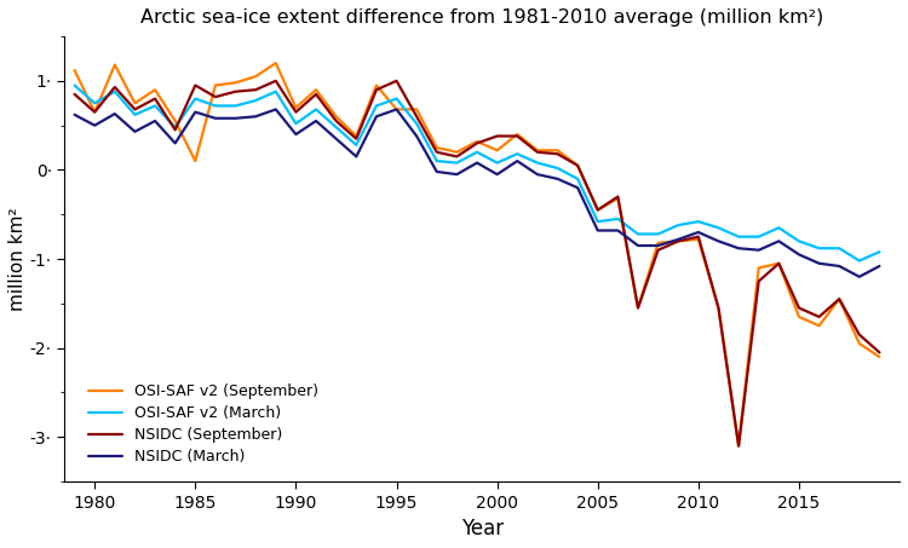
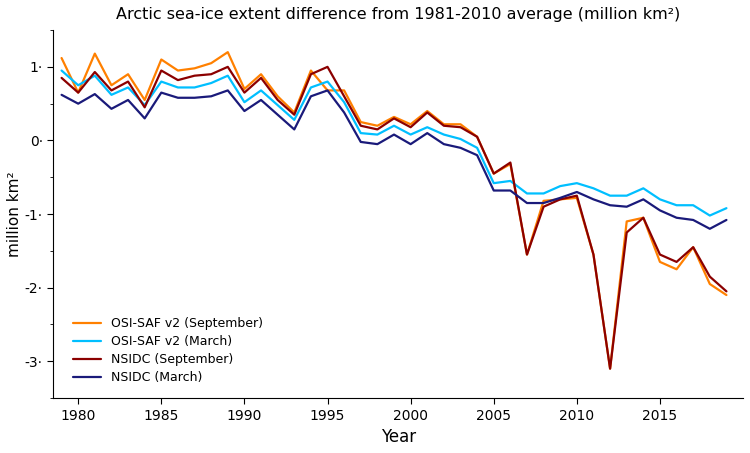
OSI-SAF v2 (September)/1985: 0.10· -> 1.10·
NSIDC (September)/2000: 0.38· -> 0.18·
